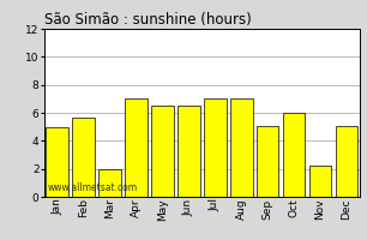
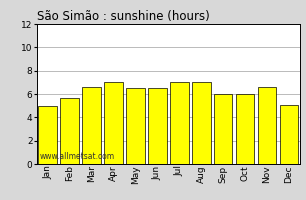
Mar: 2.0 -> 6.6
Sep: 5.1 -> 6.0
Nov: 2.2 -> 6.6
